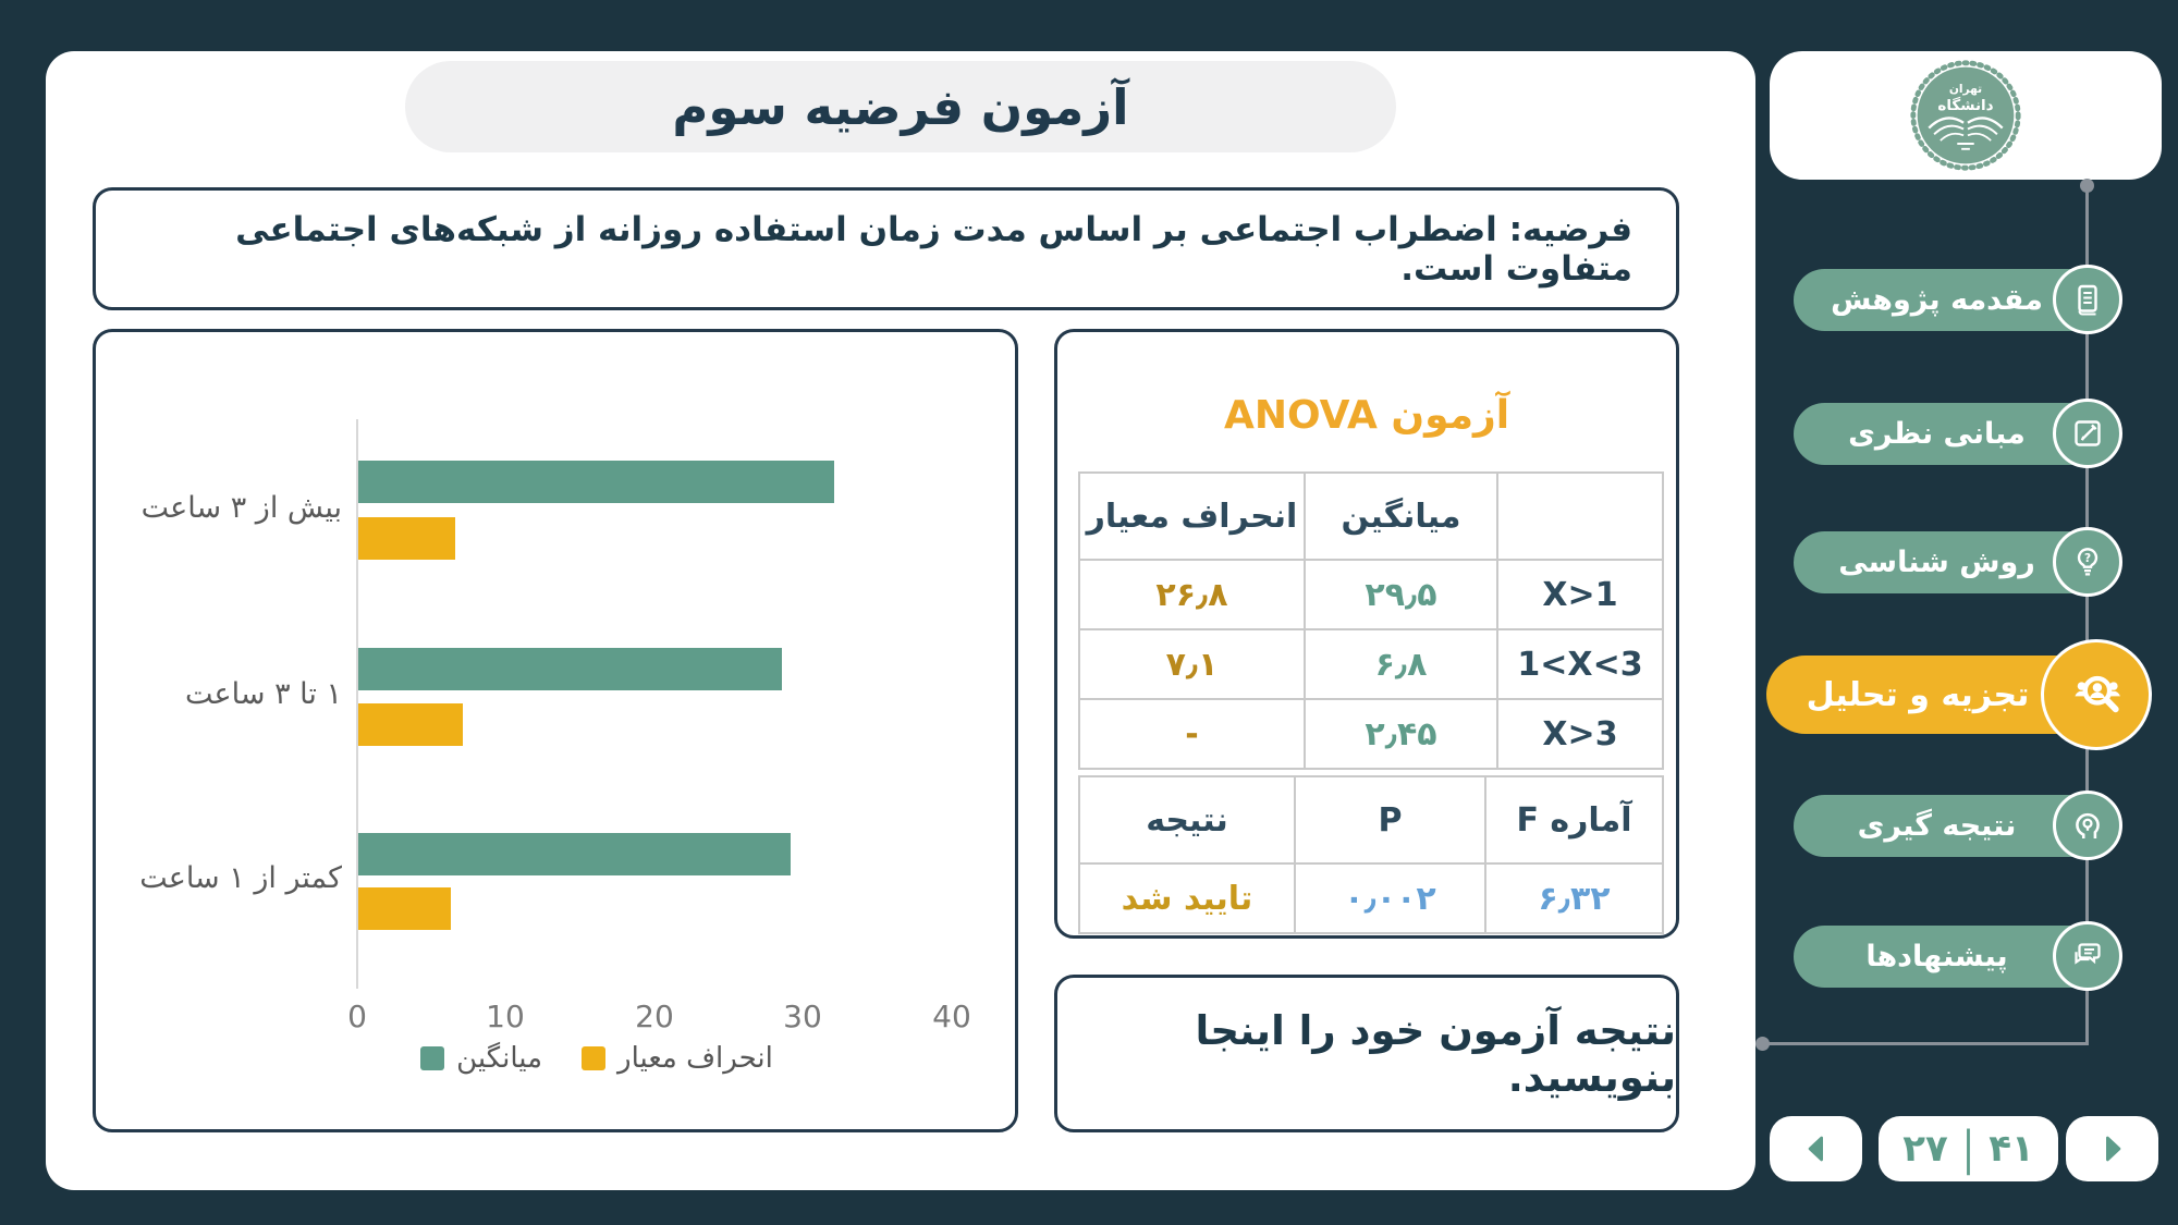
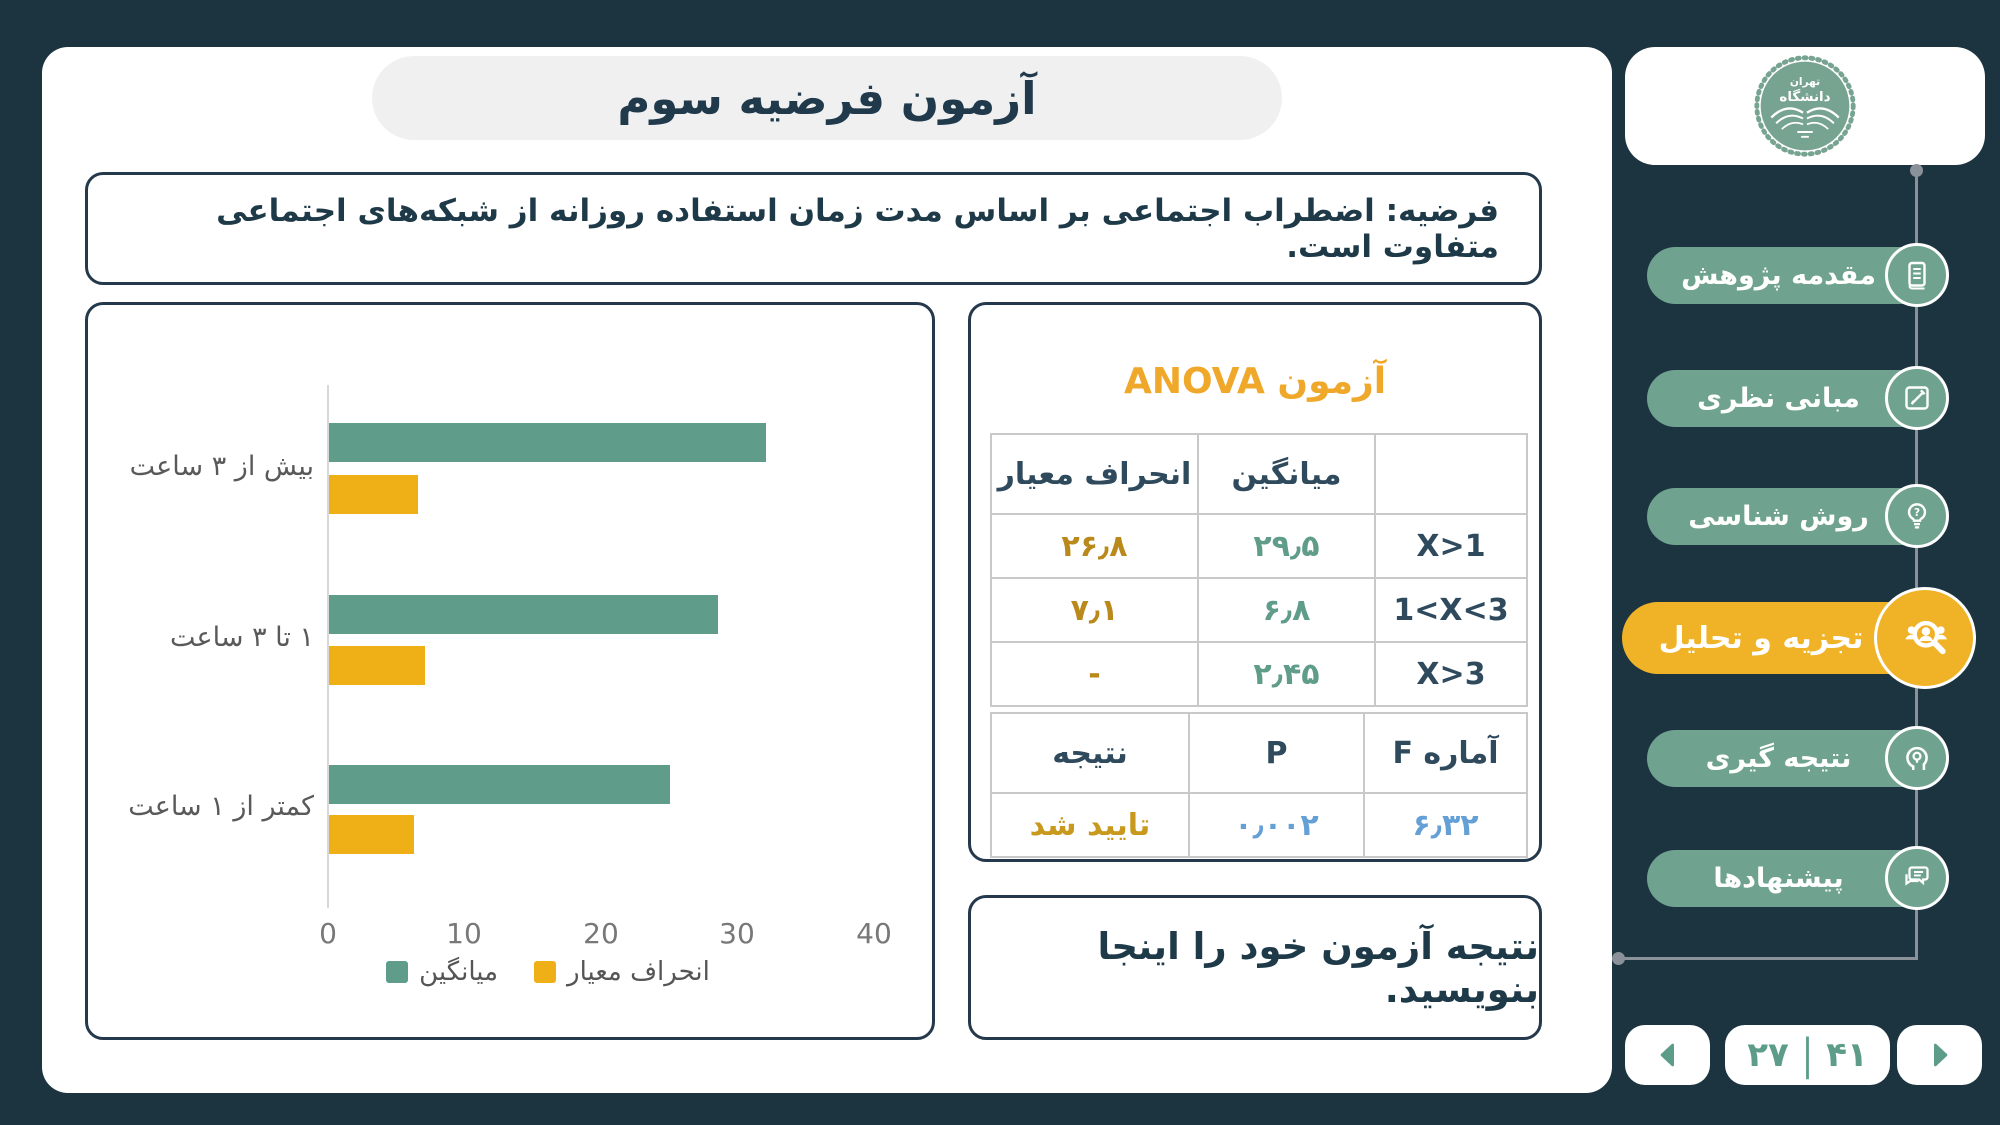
میانگین/کمتر از ۱ ساعت: 29.1 -> 25.0
